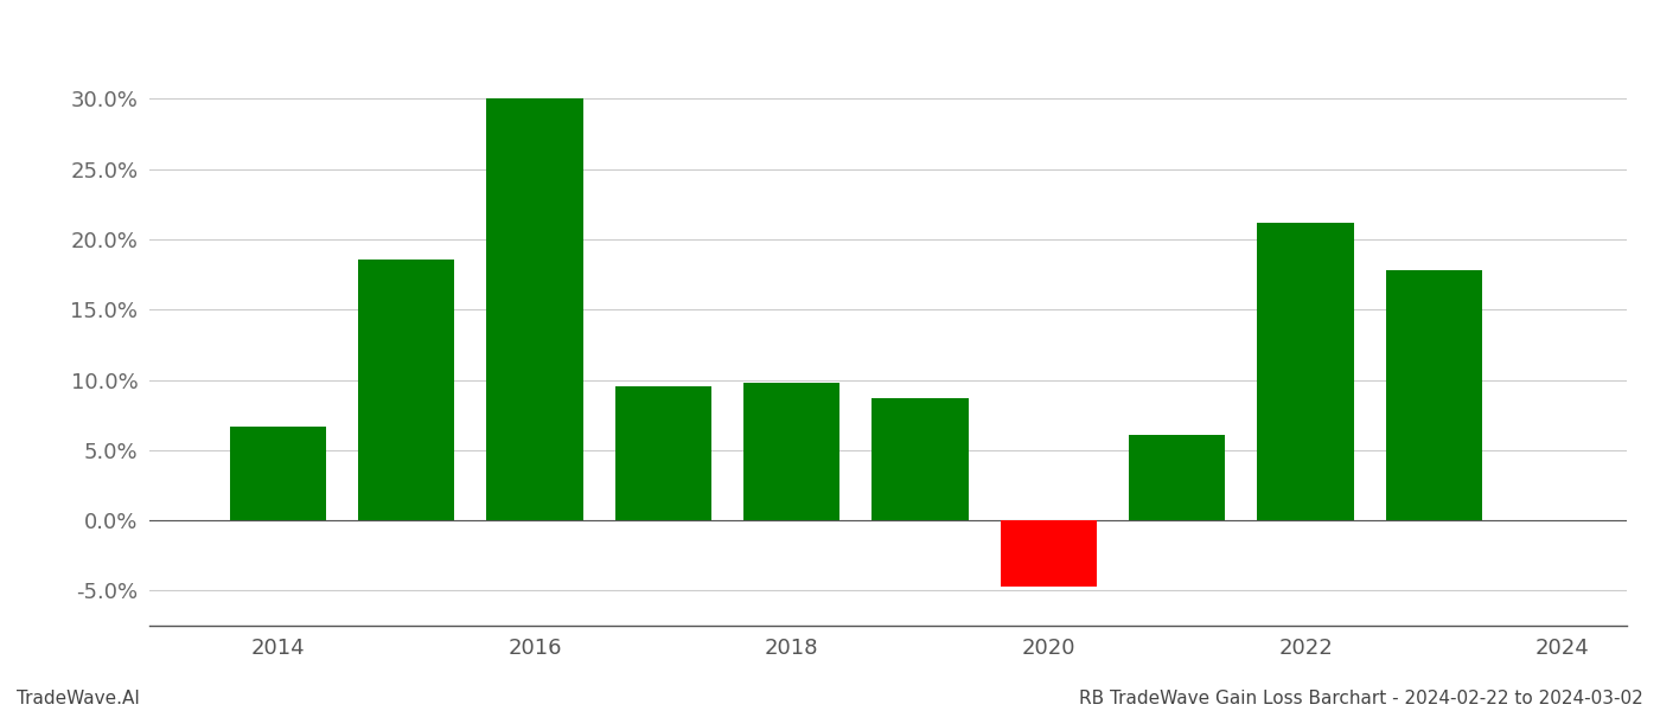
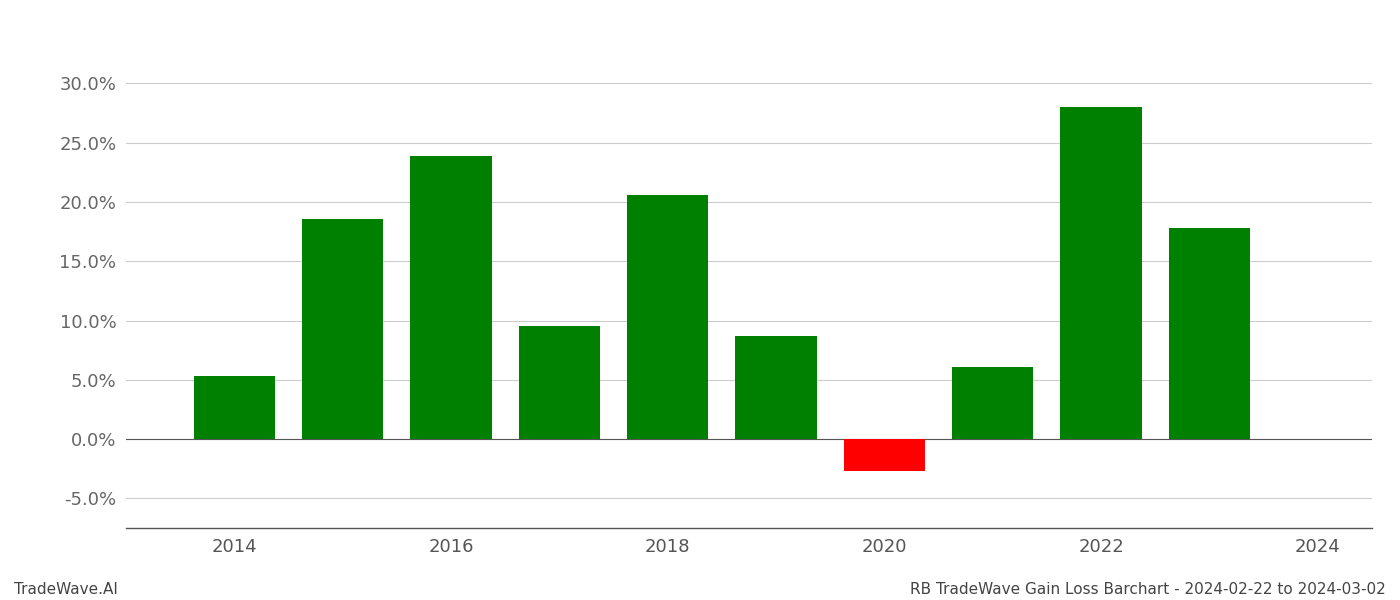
2014: 6.7% -> 5.3%
2016: 30.0% -> 23.9%
2018: 9.8% -> 20.6%
2020: -4.7% -> -2.7%
2022: 21.2% -> 28.0%
